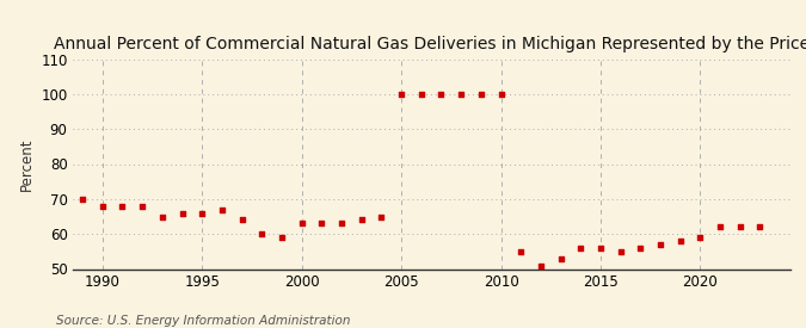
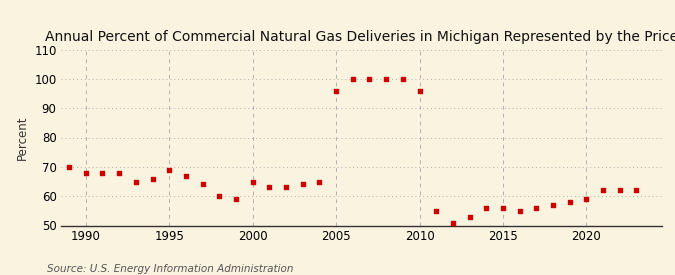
1995: 66 -> 69
2000: 63 -> 65
2005: 100 -> 96
2010: 100 -> 96
